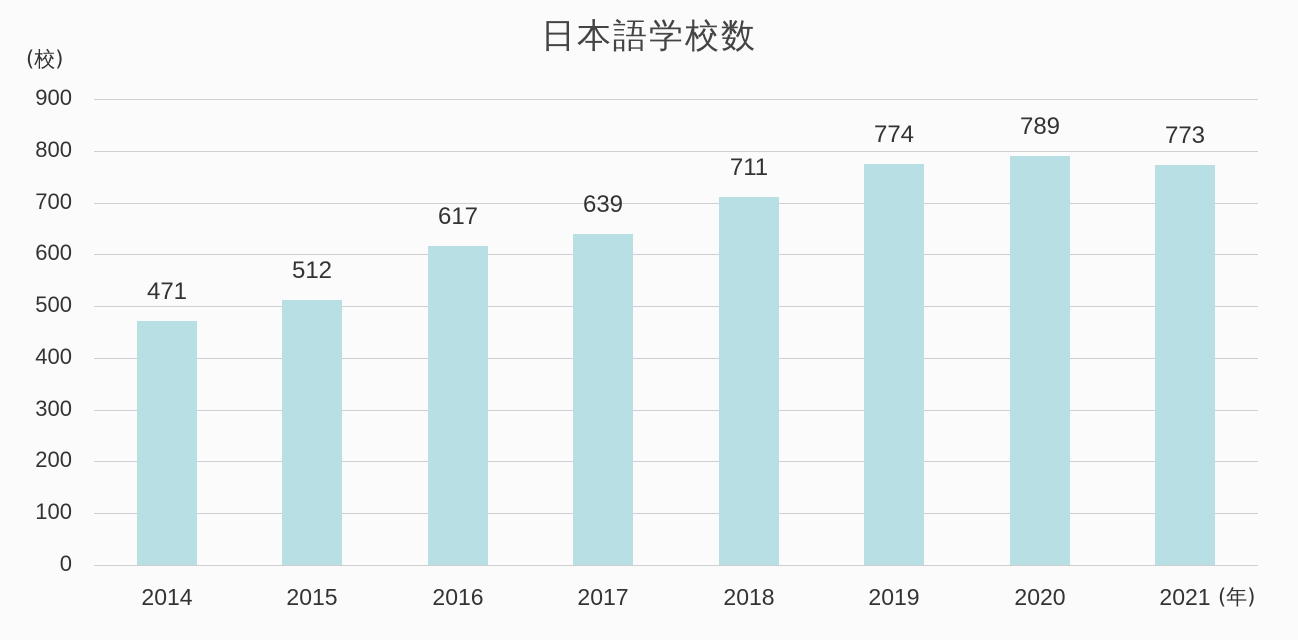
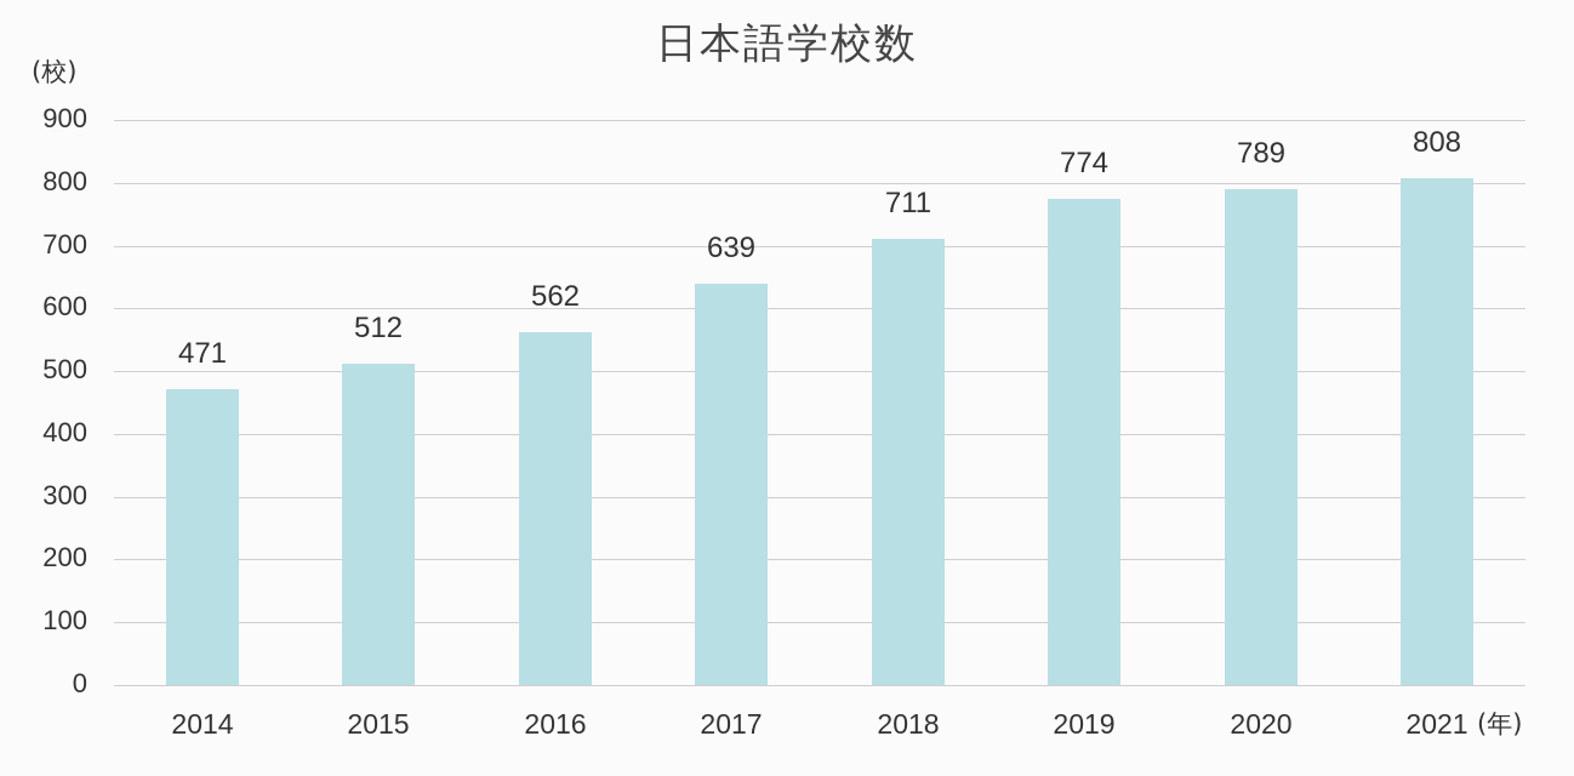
2016: 617 -> 562
2021: 773 -> 808
